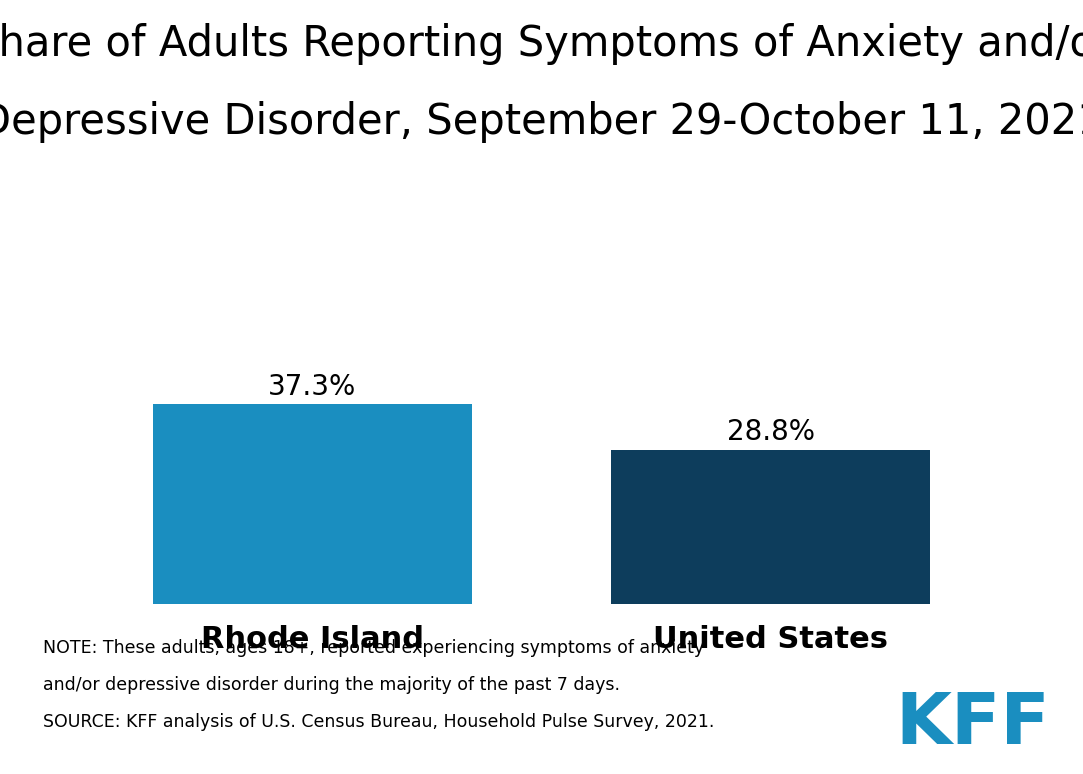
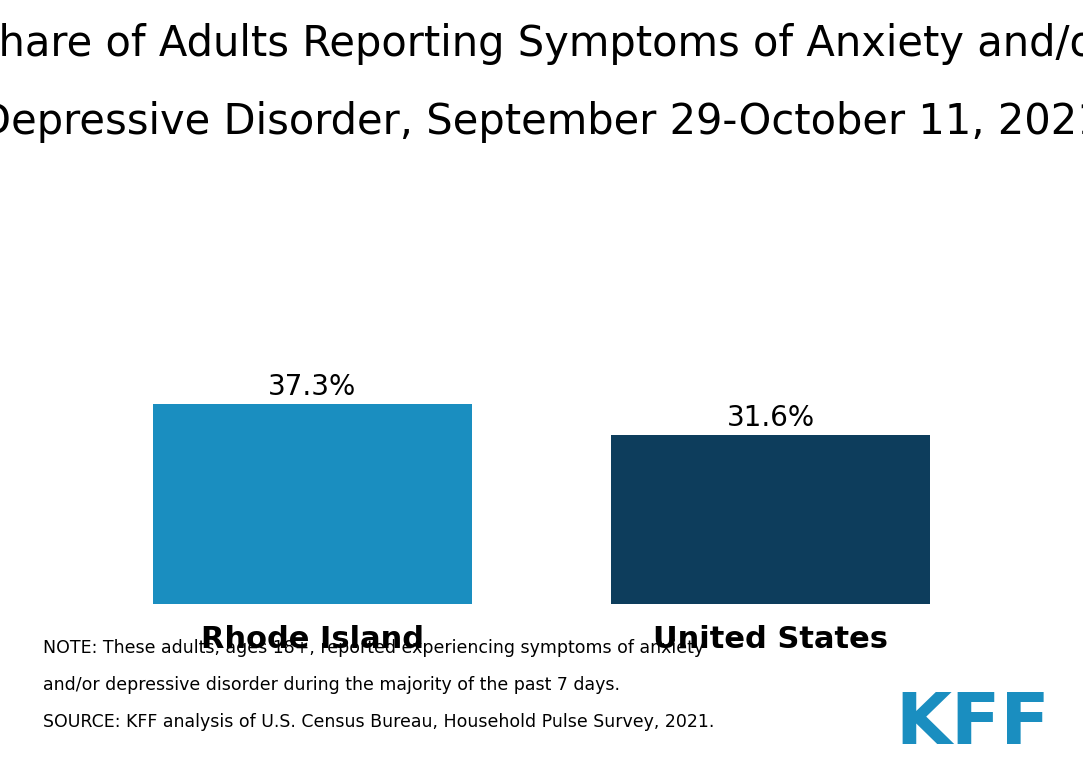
United States: 28.8% -> 31.6%
